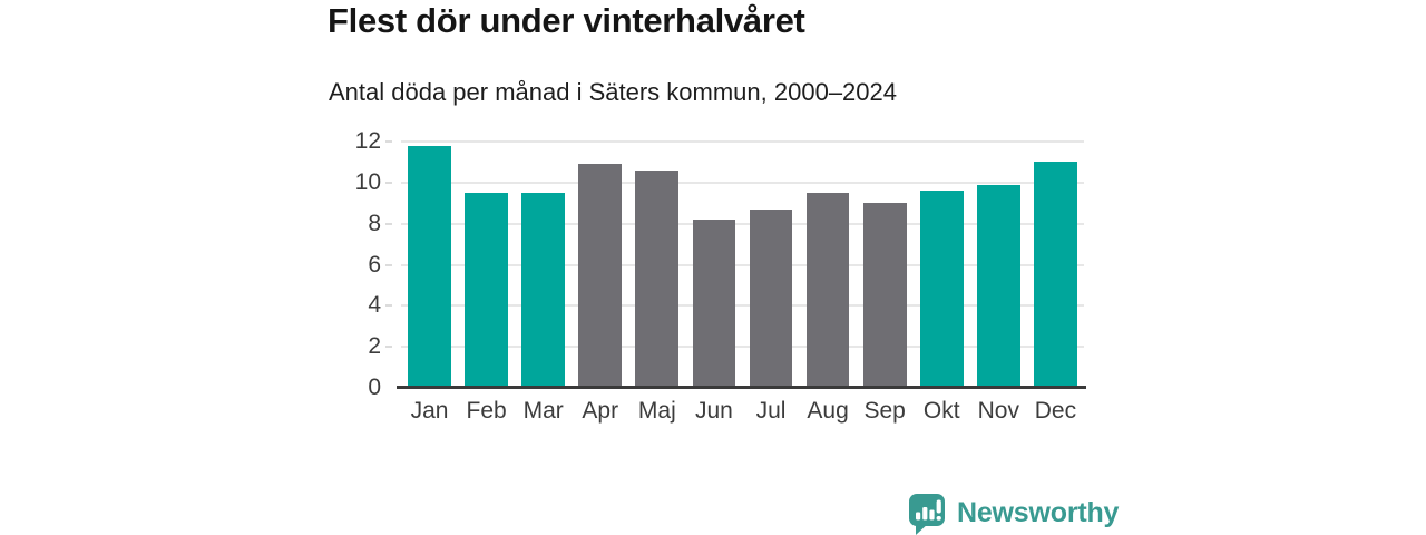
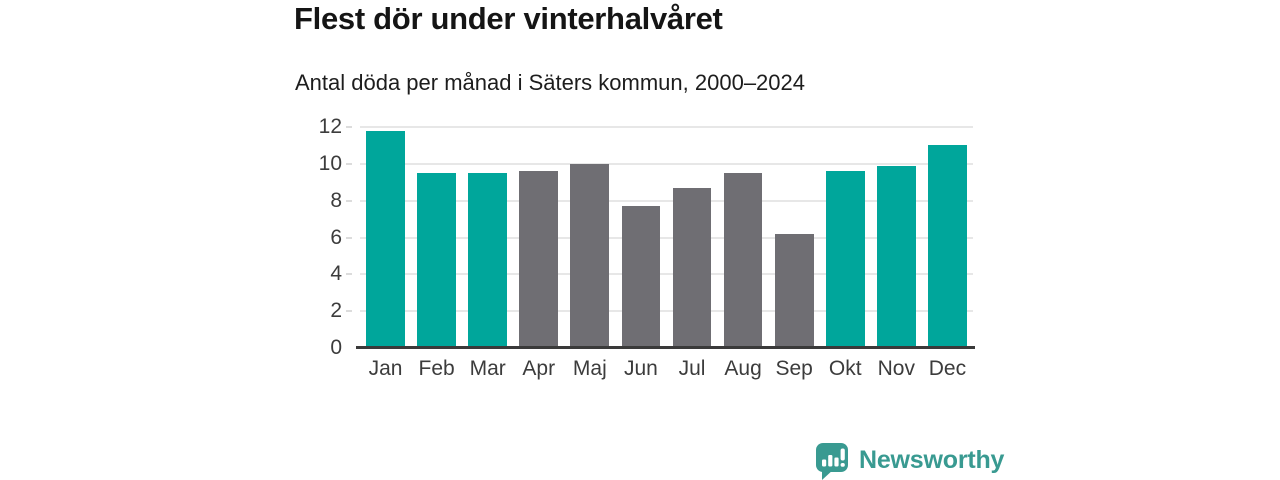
Apr: 10.9 -> 9.6
Maj: 10.6 -> 10.0
Jun: 8.2 -> 7.7
Sep: 9.0 -> 6.2
